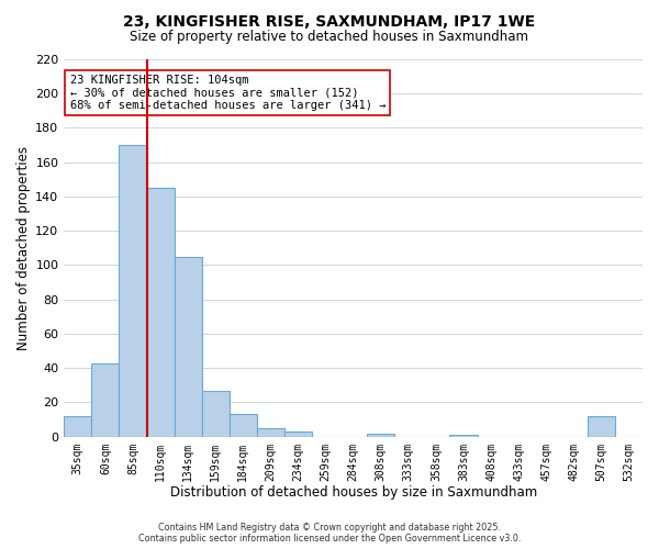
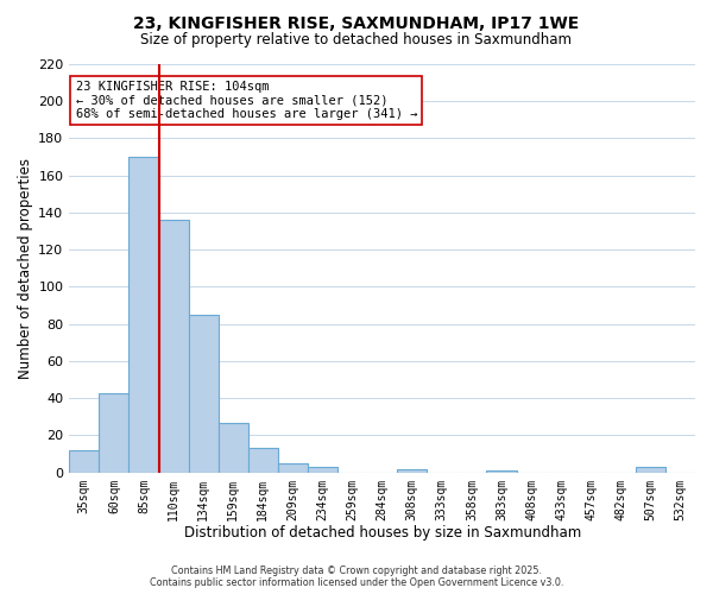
110sqm: 145 -> 136
134sqm: 105 -> 85
507sqm: 12 -> 3
